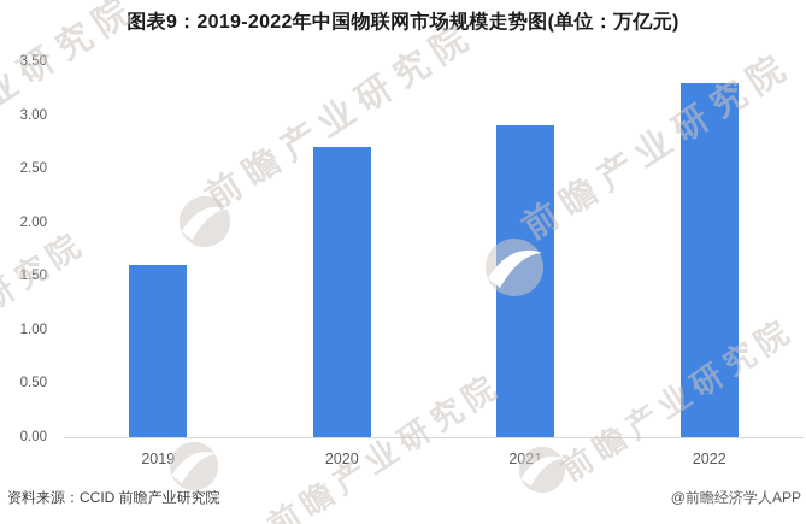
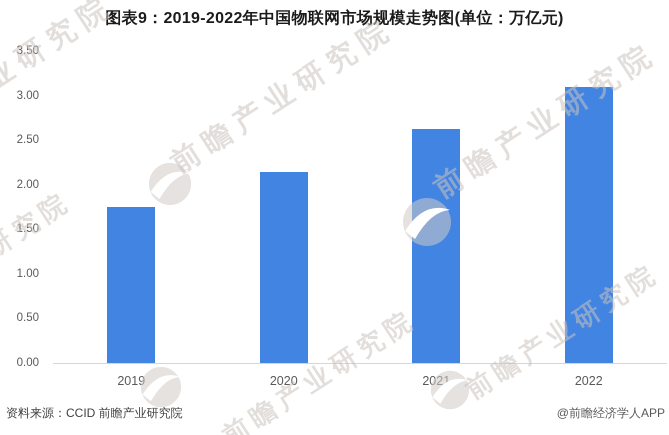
2019: 1.6 -> 1.8
2020: 2.7 -> 2.1
2021: 2.9 -> 2.6
2022: 3.3 -> 3.1
